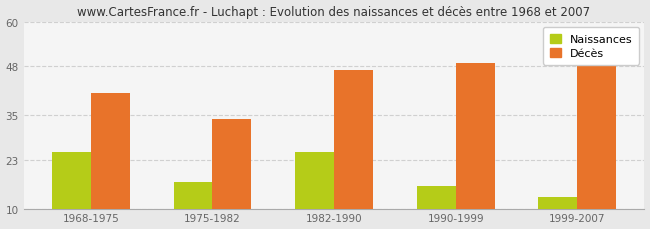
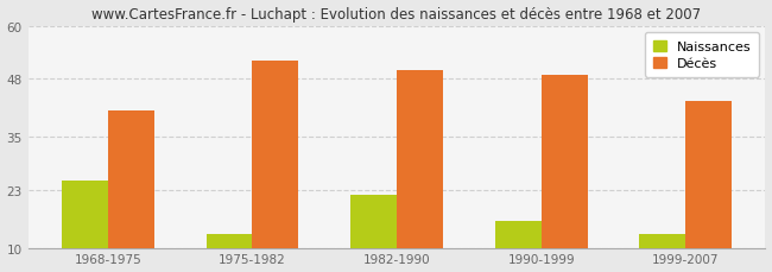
Naissances/1975-1982: 17 -> 13
Décès/1975-1982: 34 -> 52
Naissances/1982-1990: 25 -> 22
Décès/1982-1990: 47 -> 50
Décès/1999-2007: 48 -> 43
